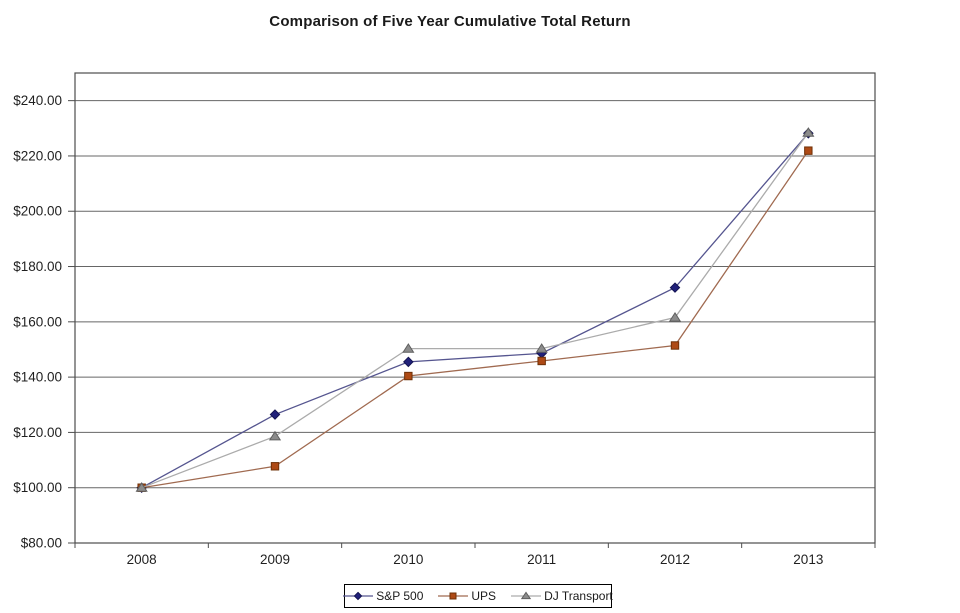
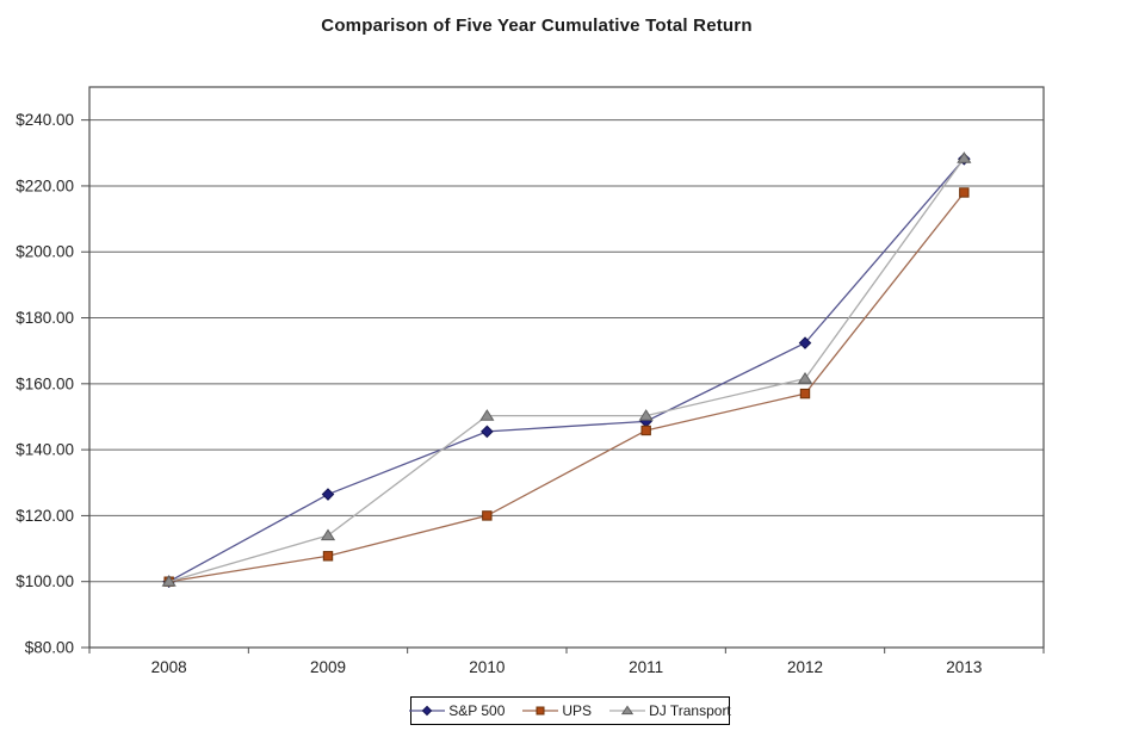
DJ Transport/2009: $119 -> $114
UPS/2010: $140 -> $120
UPS/2012: $151 -> $157
UPS/2013: $222 -> $218
